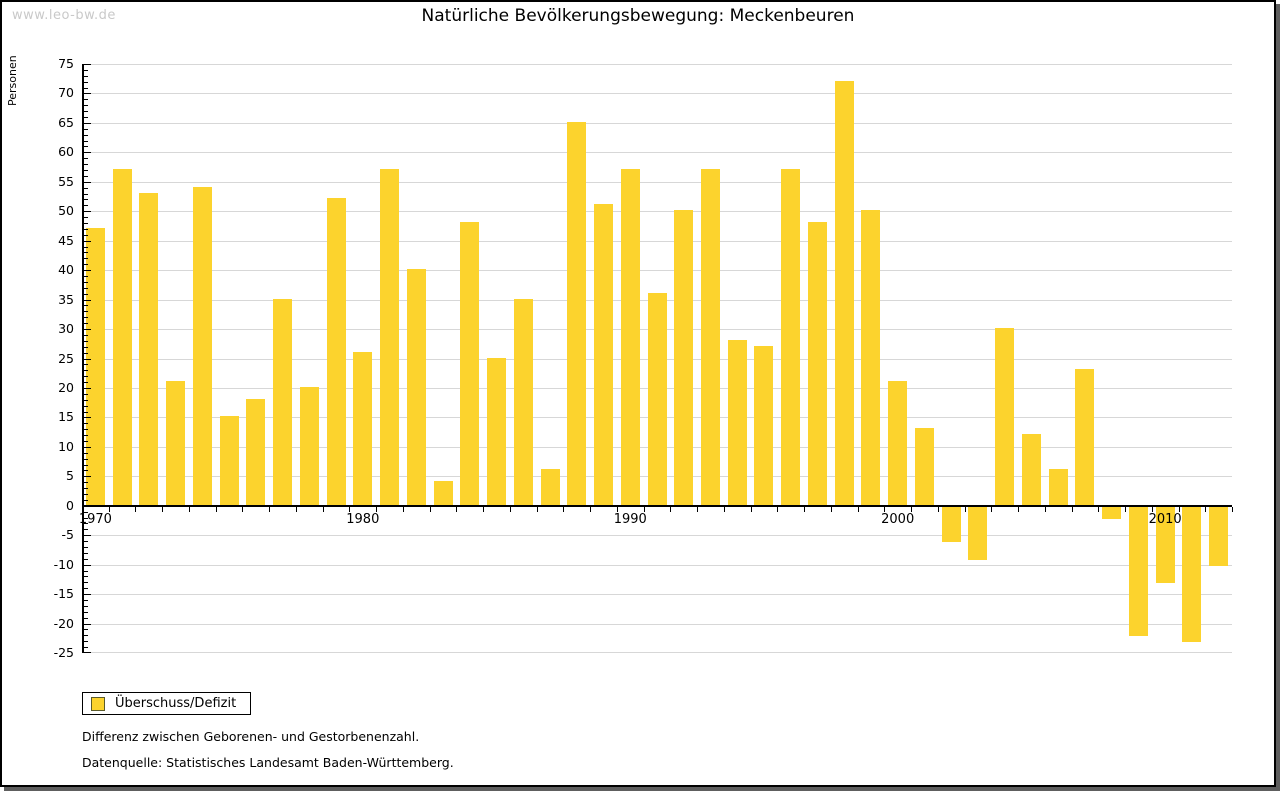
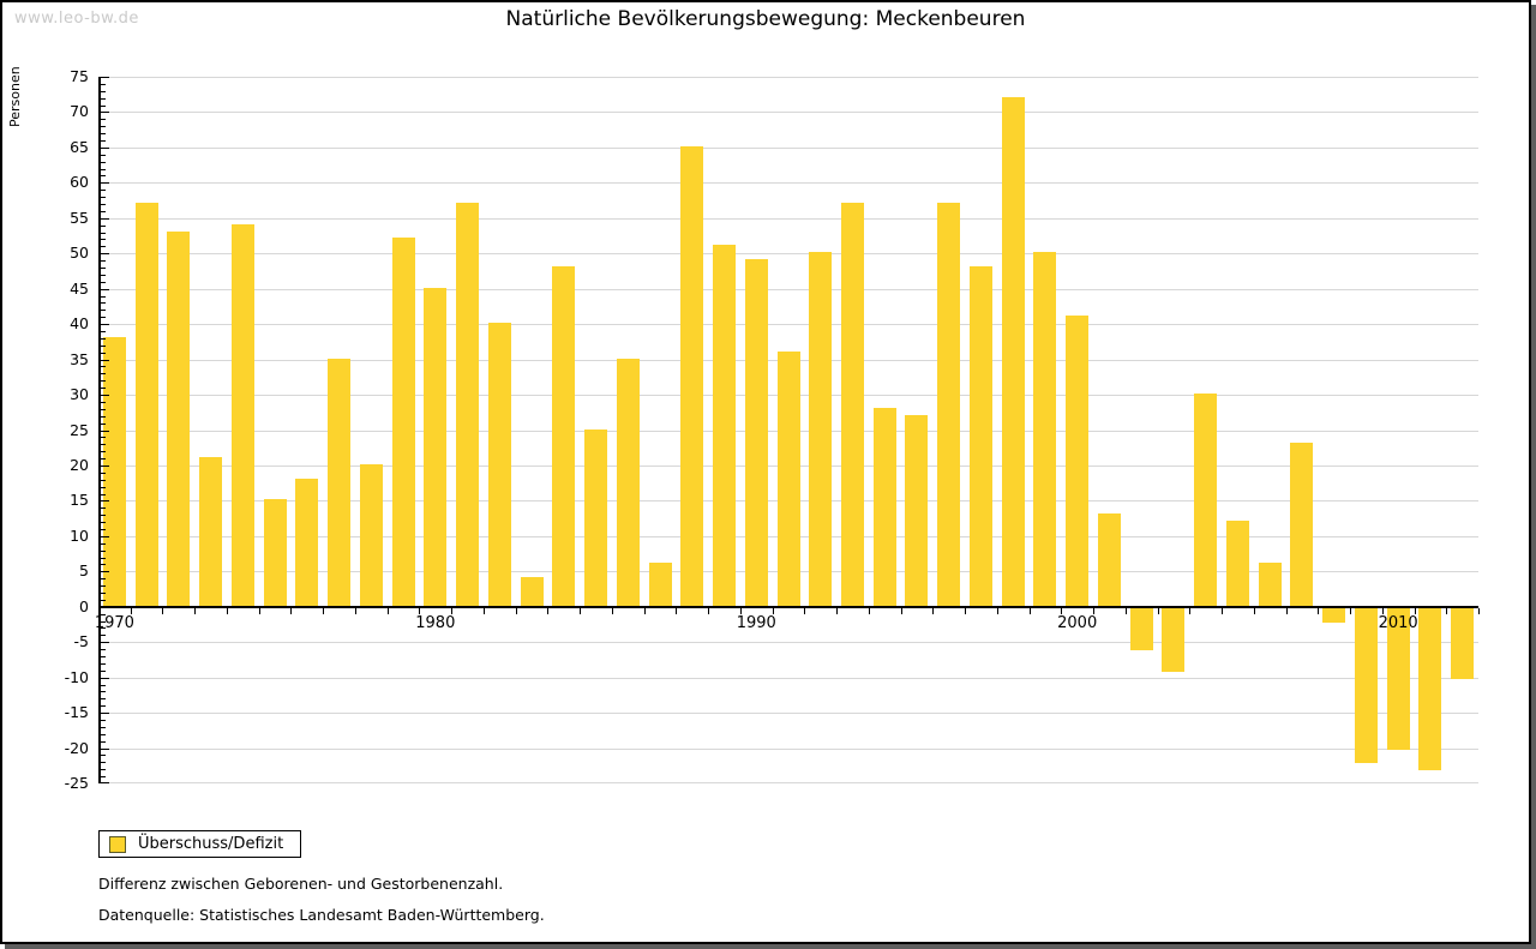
1970: 47 -> 38
1980: 26 -> 45
1990: 57 -> 49
2000: 21 -> 41
2010: -13 -> -20
